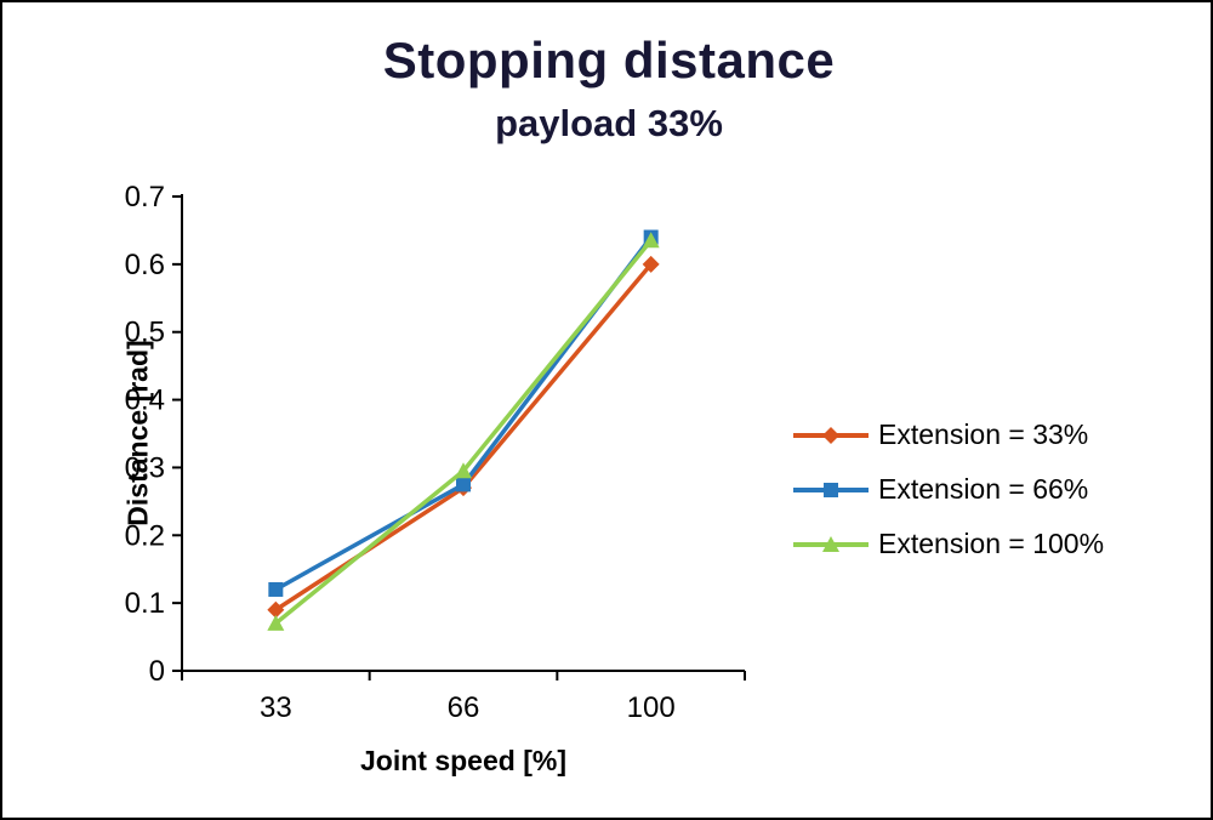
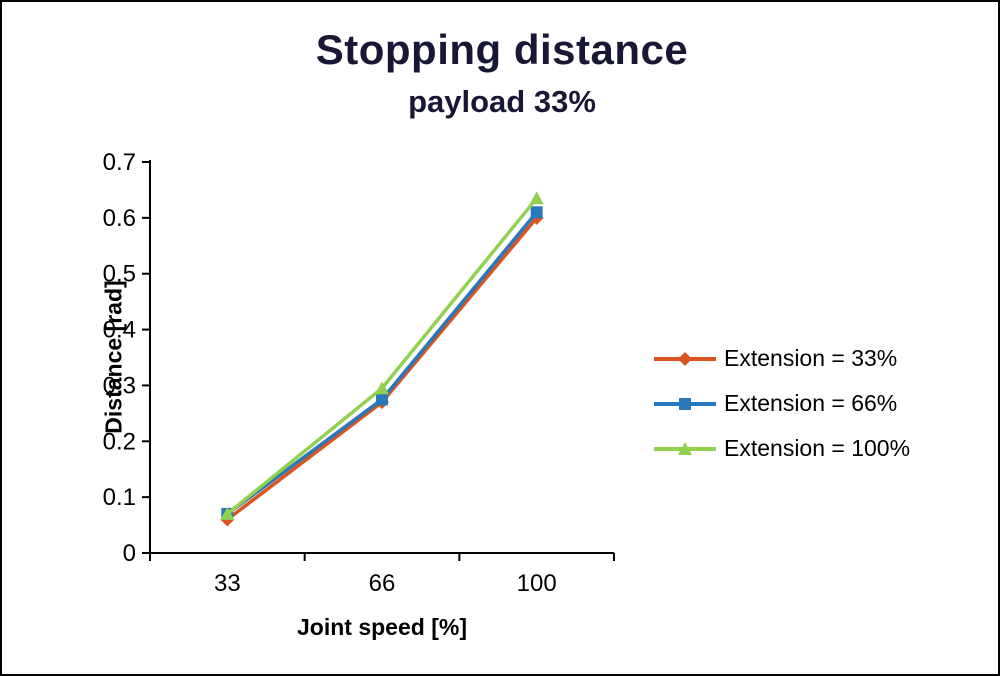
Extension = 33%/33: 0.09 -> 0.06
Extension = 66%/33: 0.12 -> 0.07
Extension = 66%/100: 0.64 -> 0.61
